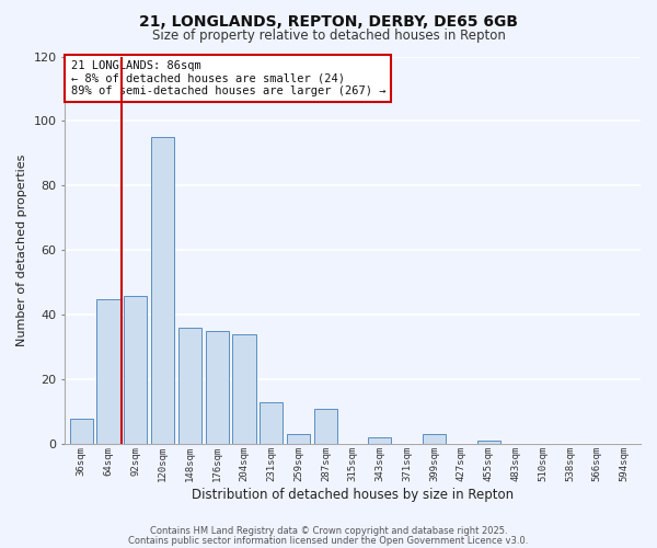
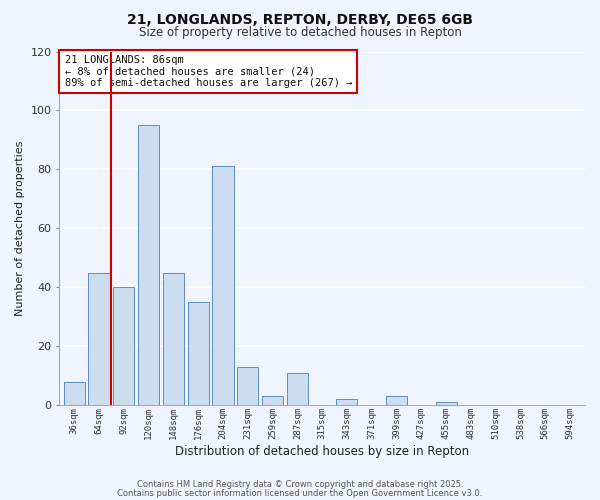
92sqm: 46 -> 40
148sqm: 36 -> 45
204sqm: 34 -> 81
